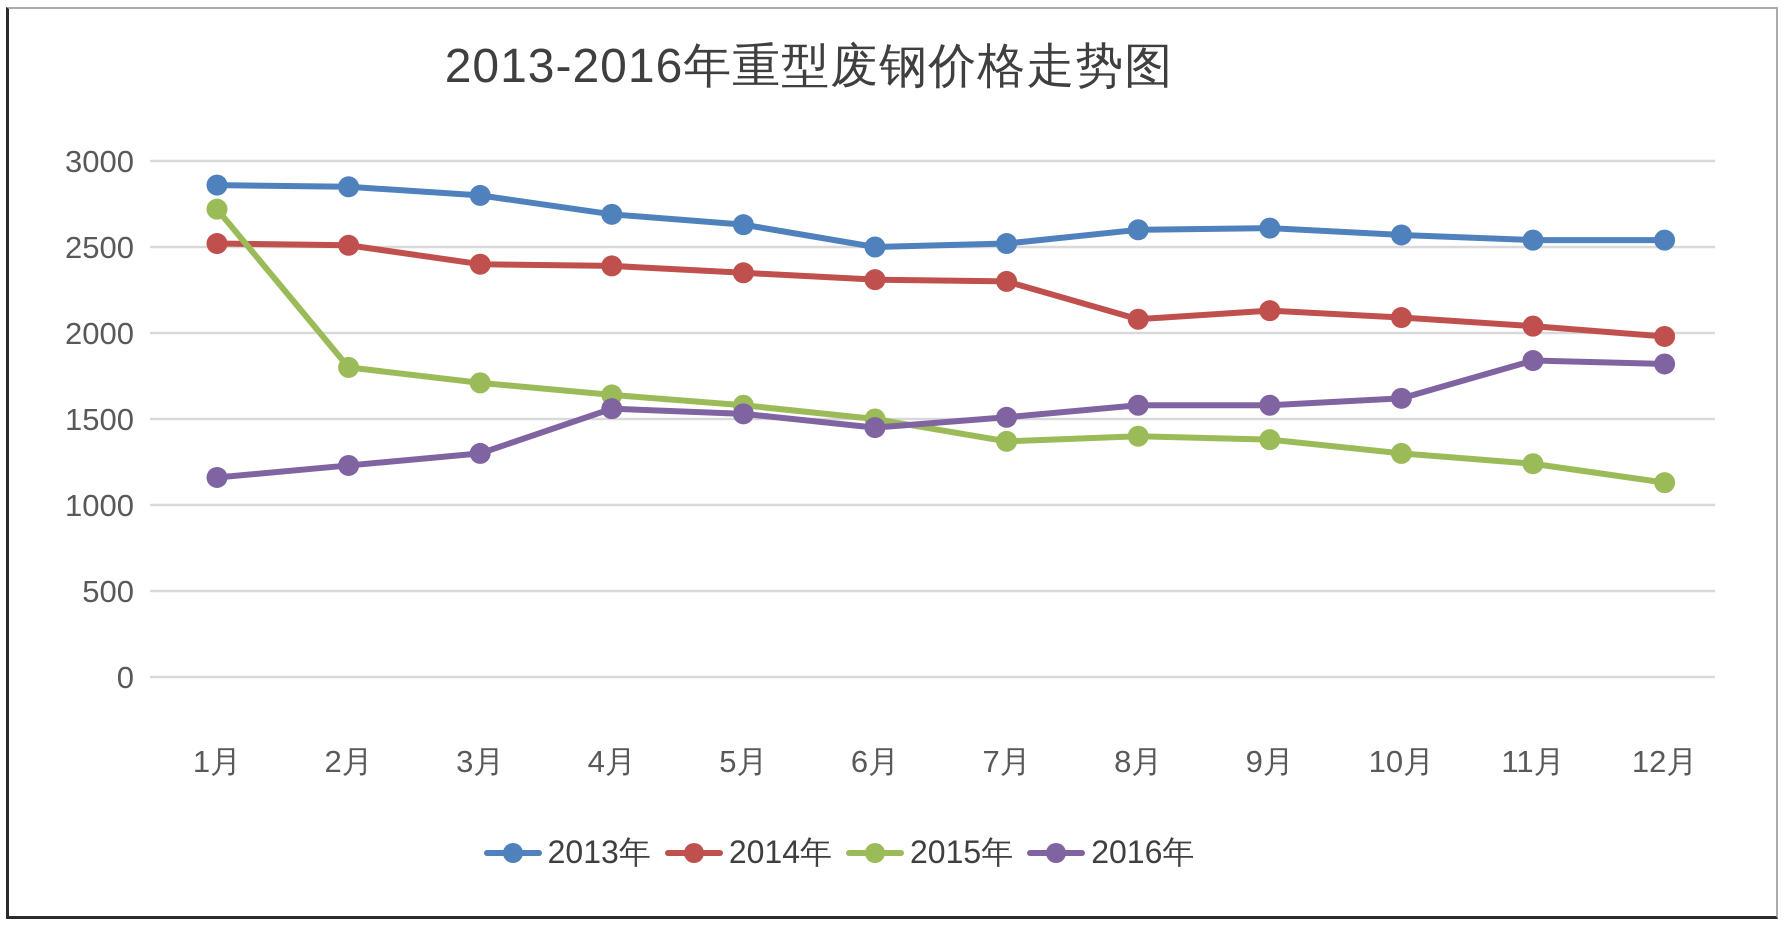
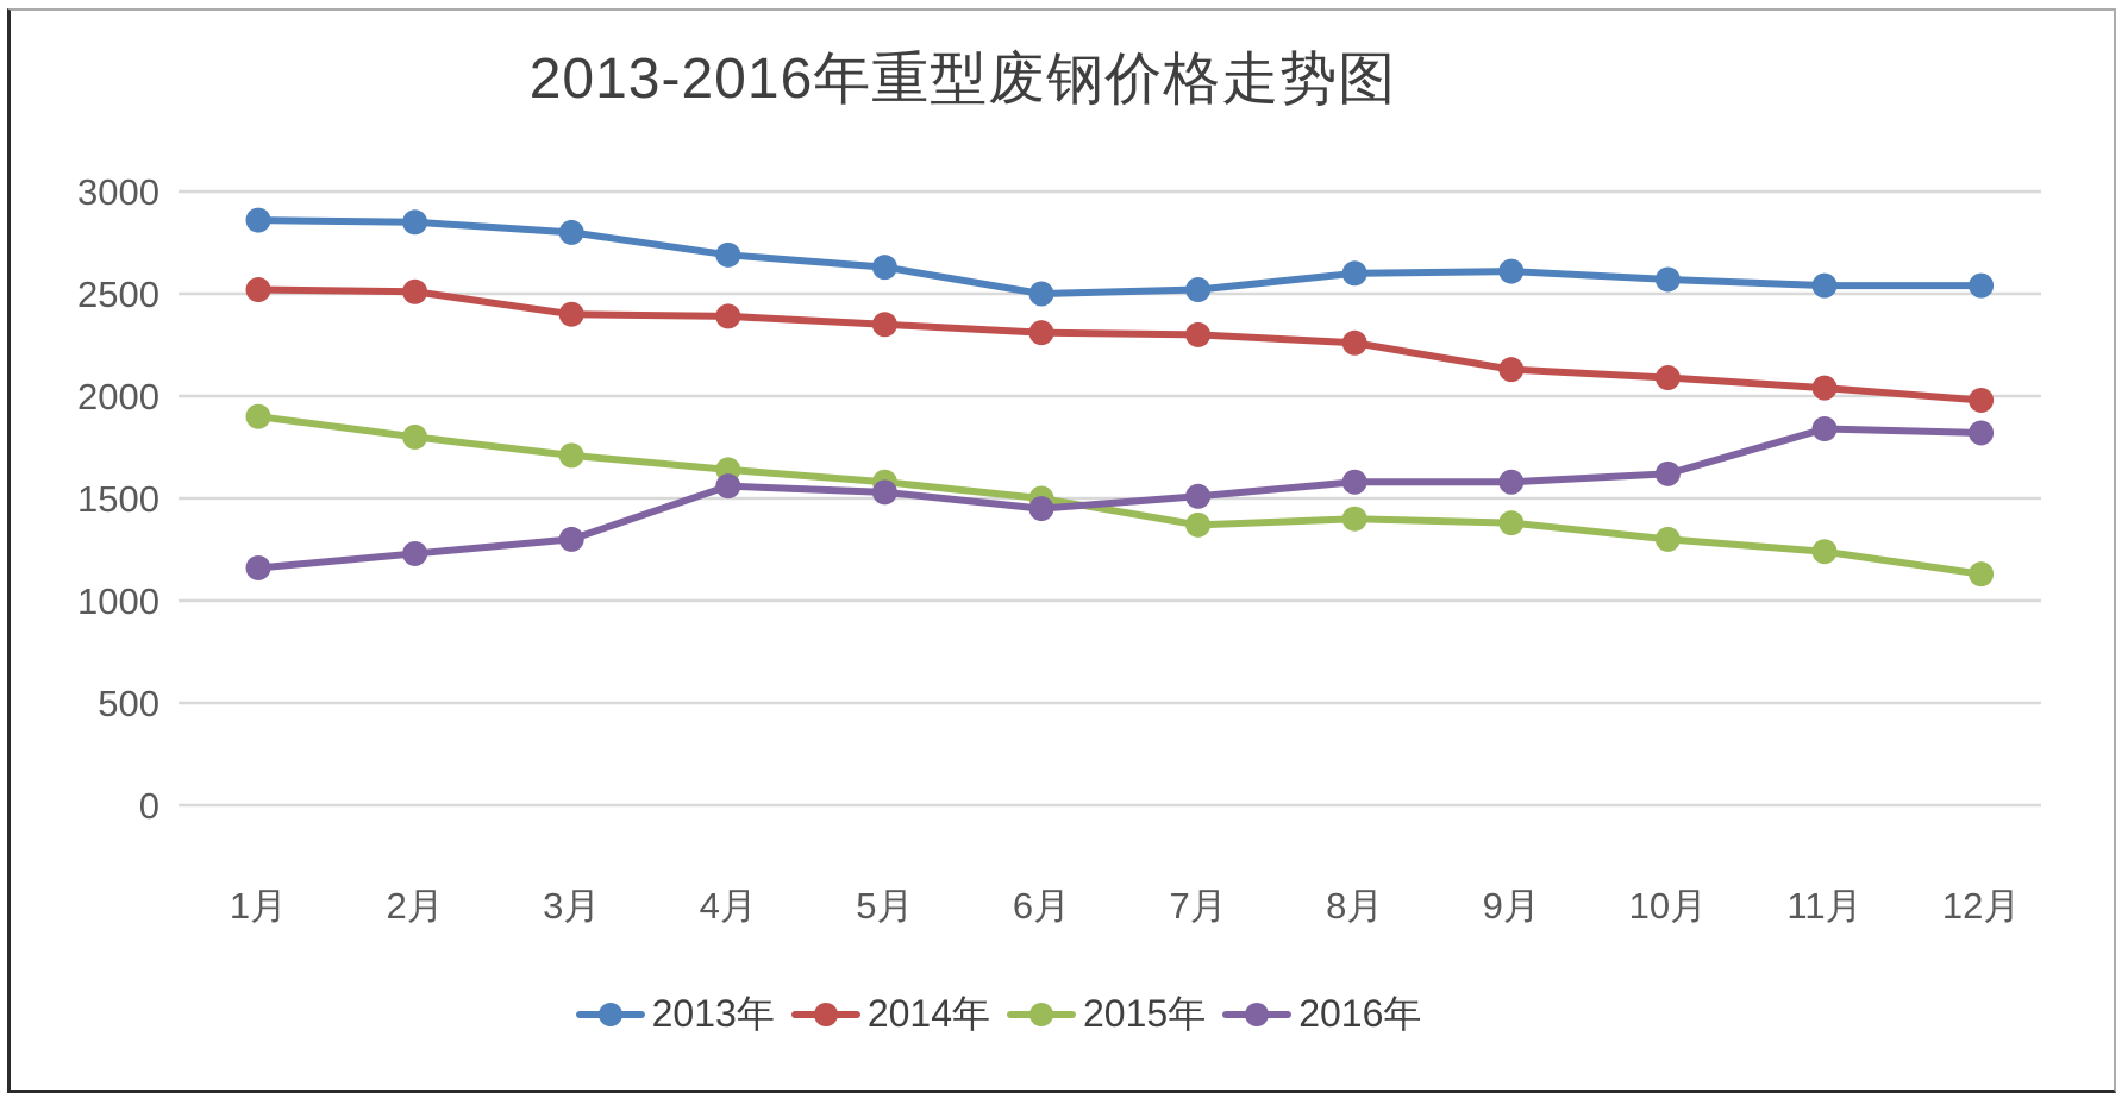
2015年/1月: 2720 -> 1900
2014年/8月: 2080 -> 2260
